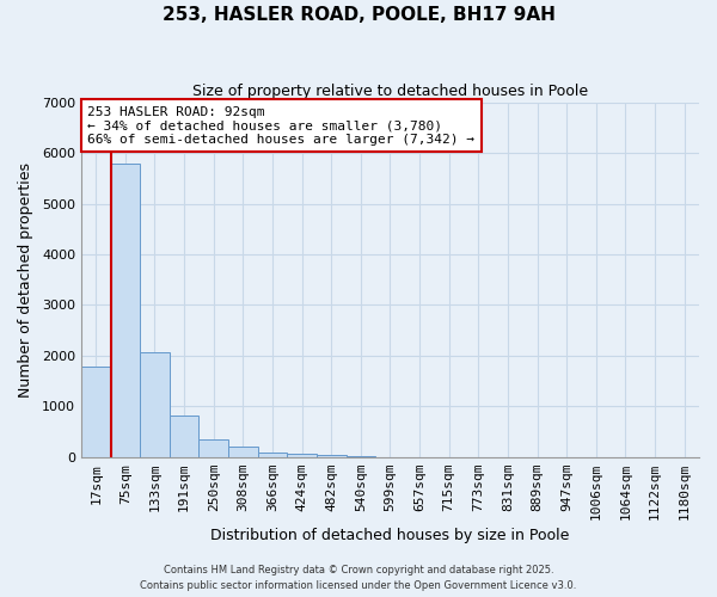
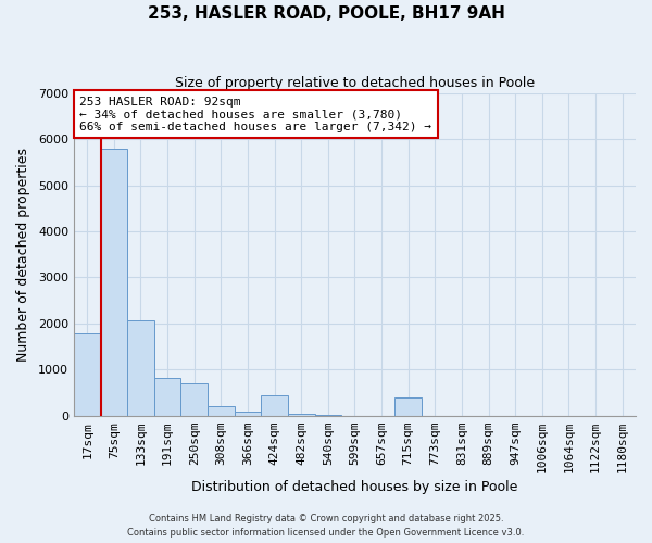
250sqm: 360 -> 700
424sqm: 60 -> 450
715sqm: 0 -> 400
